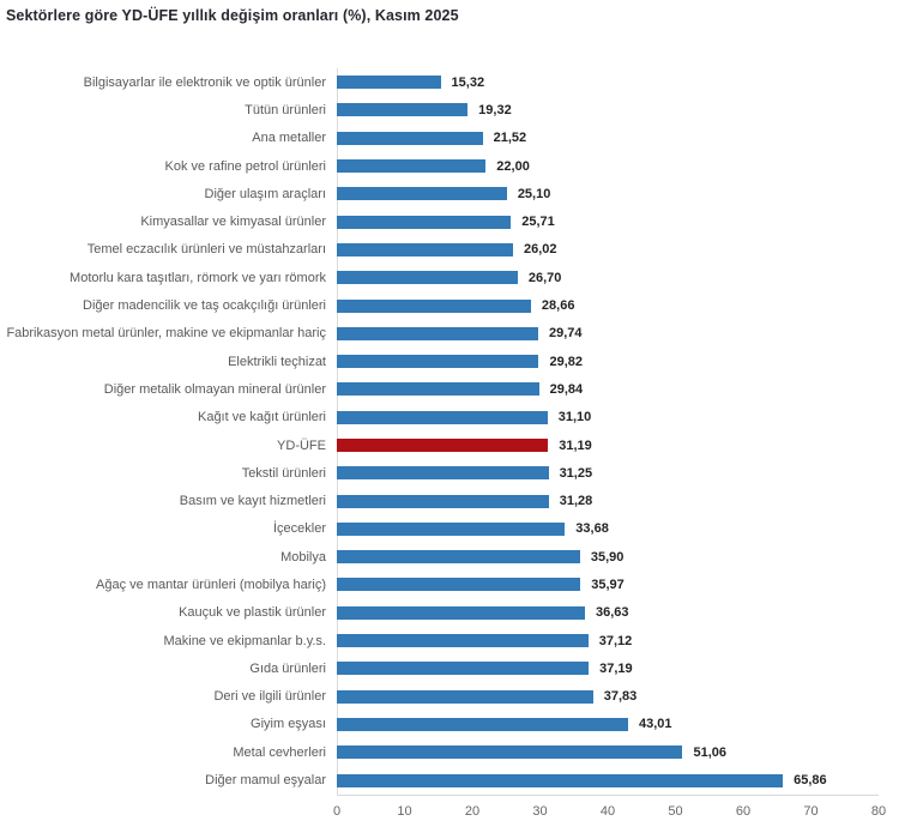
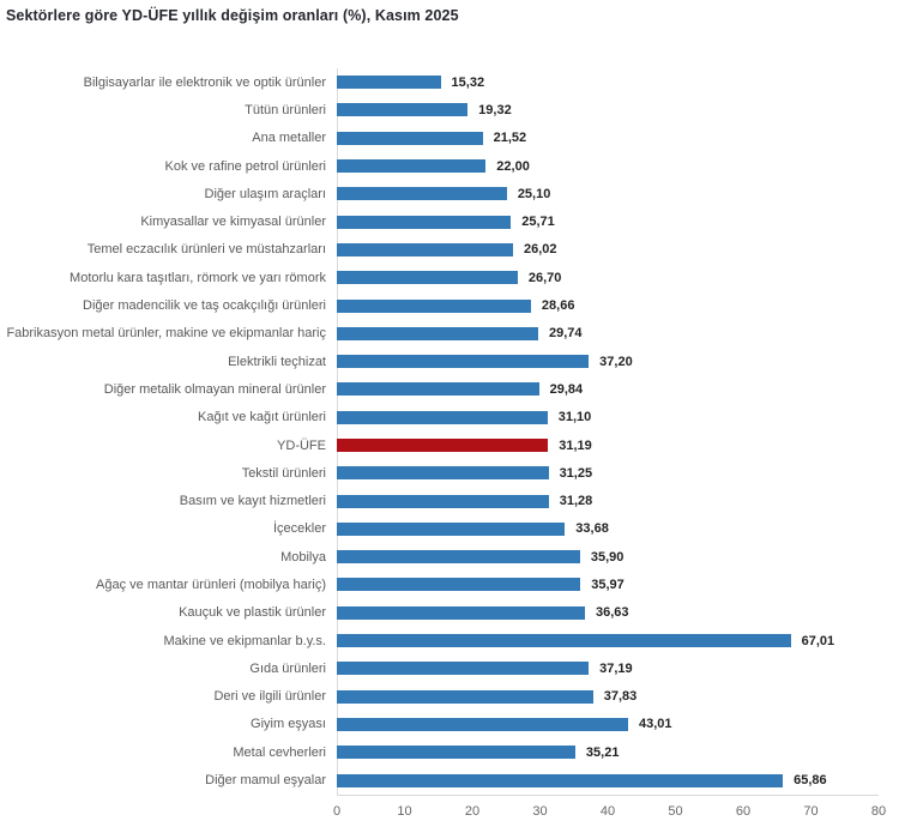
Elektrikli teçhizat: 29,82 -> 37,20
Makine ve ekipmanlar b.y.s.: 37,12 -> 67,01
Metal cevherleri: 51,06 -> 35,21
